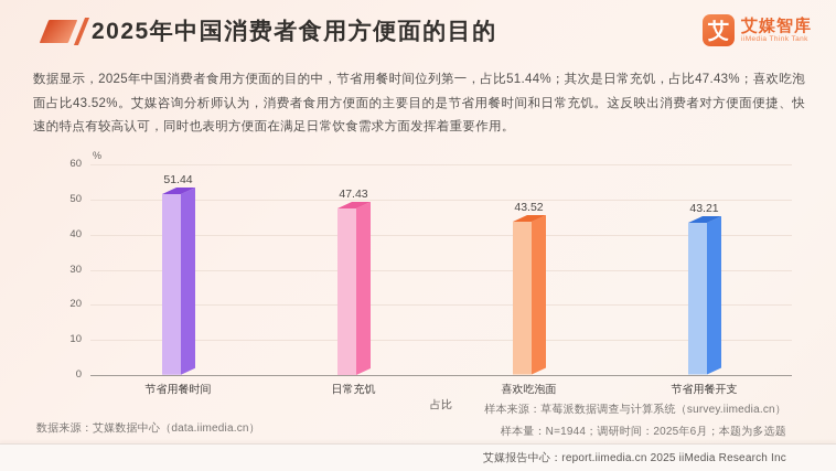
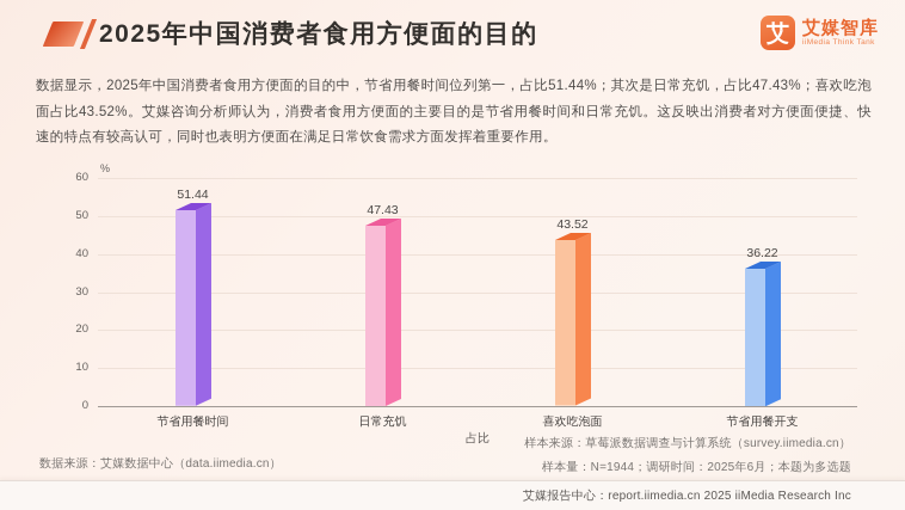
节省用餐开支: 43.21 -> 36.22
